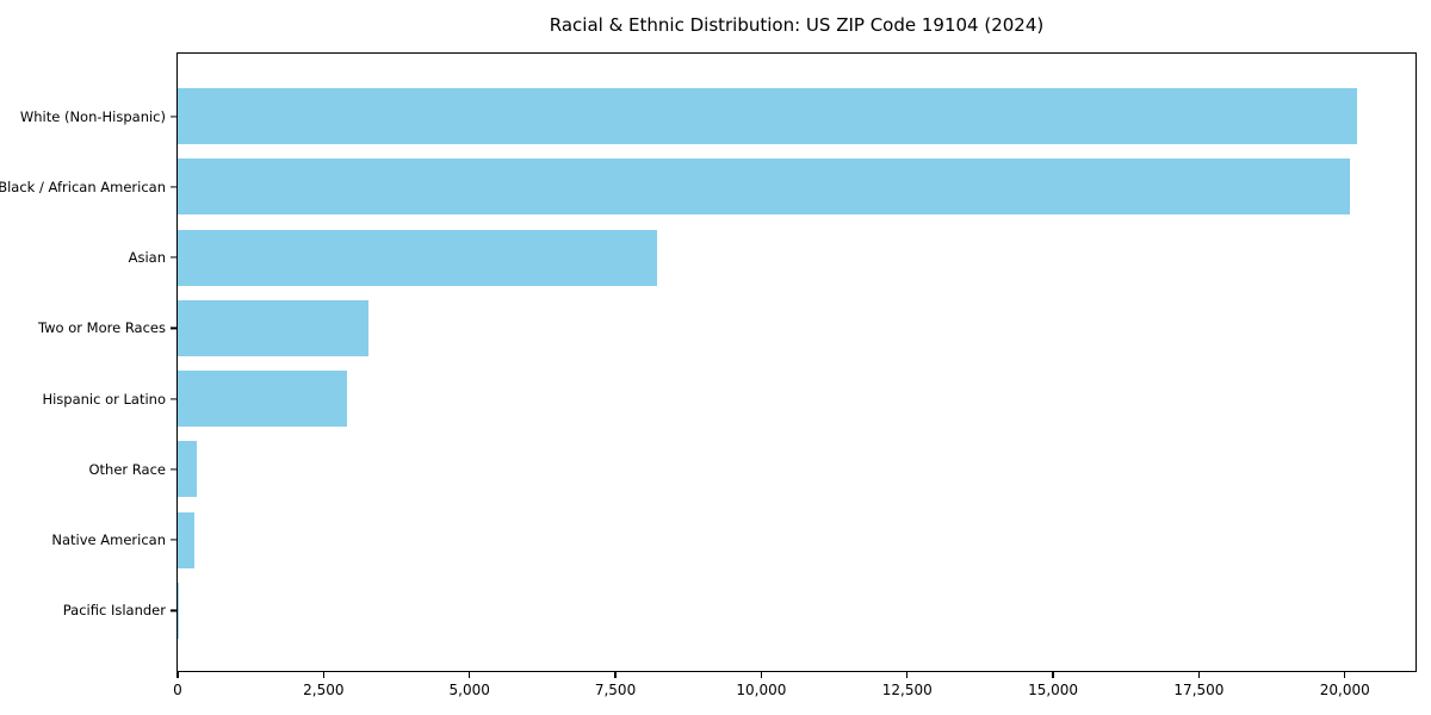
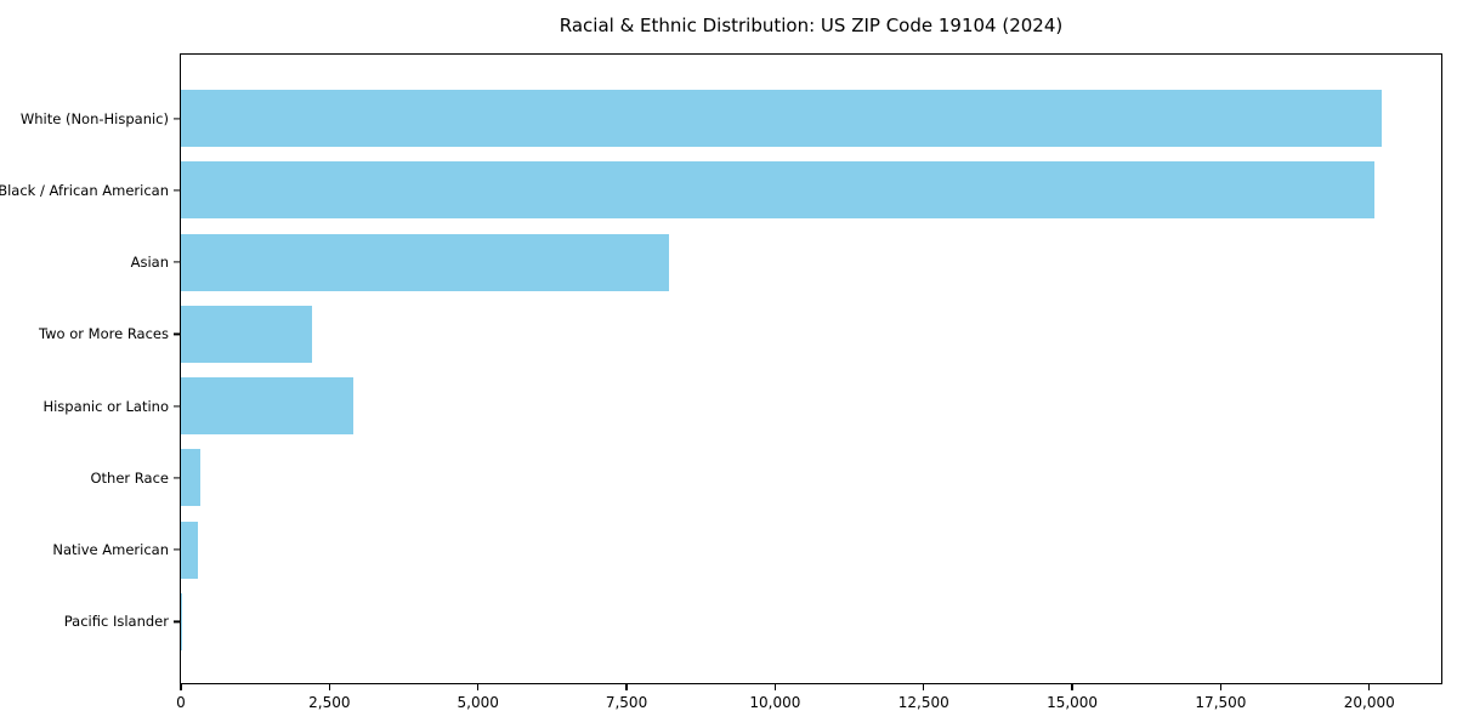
Two or More Races: 3300 -> 2200
